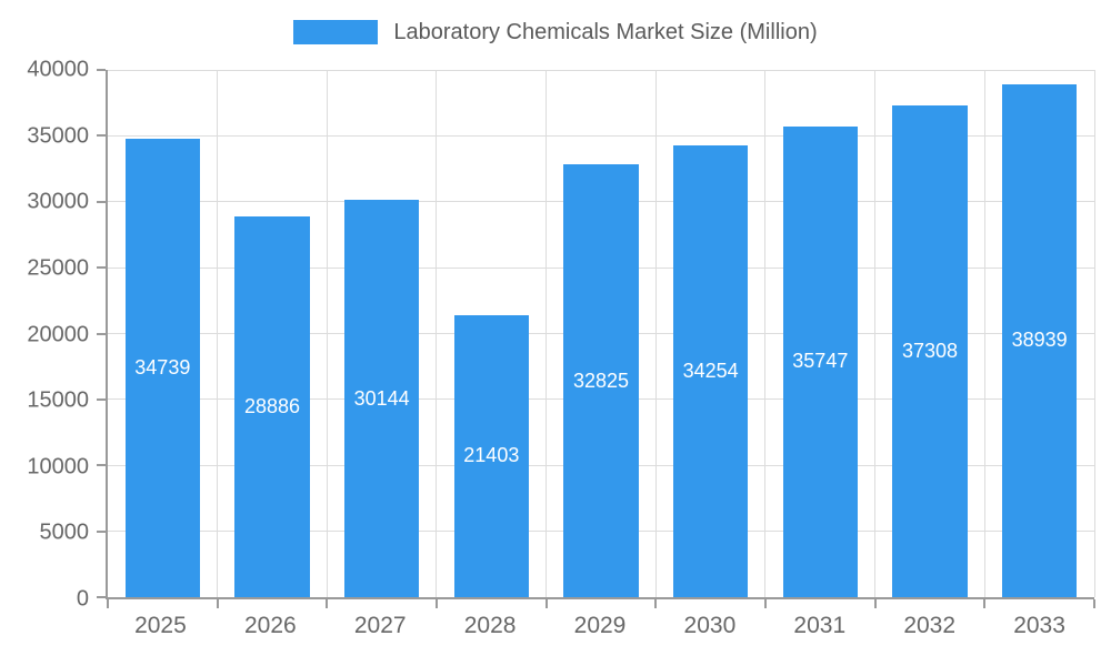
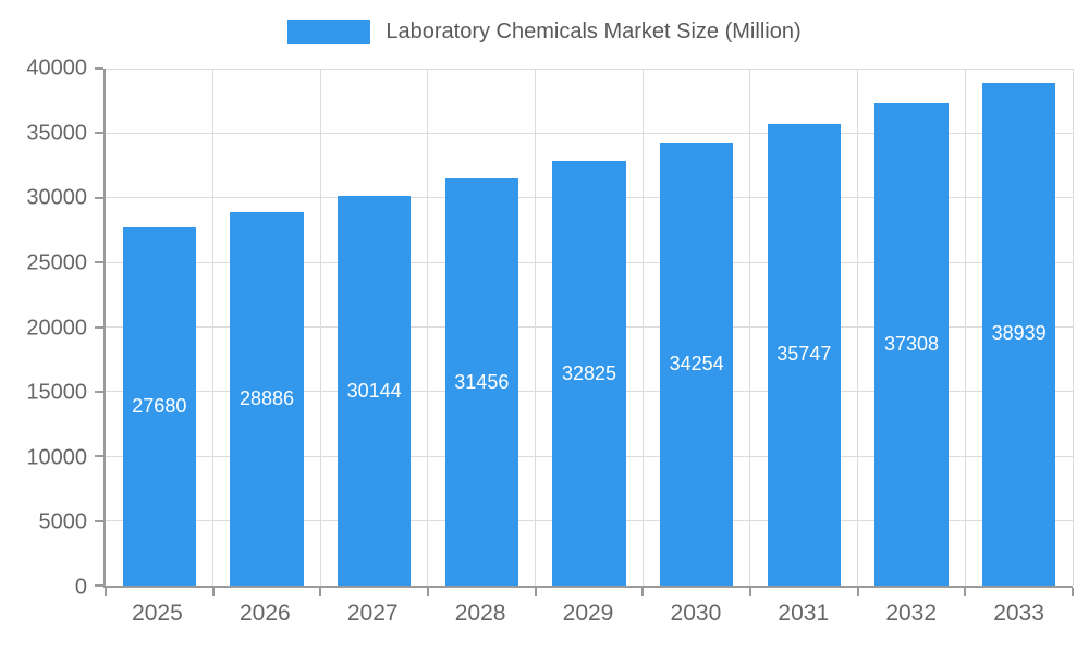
2025: 34739 -> 27680
2028: 21403 -> 31456
